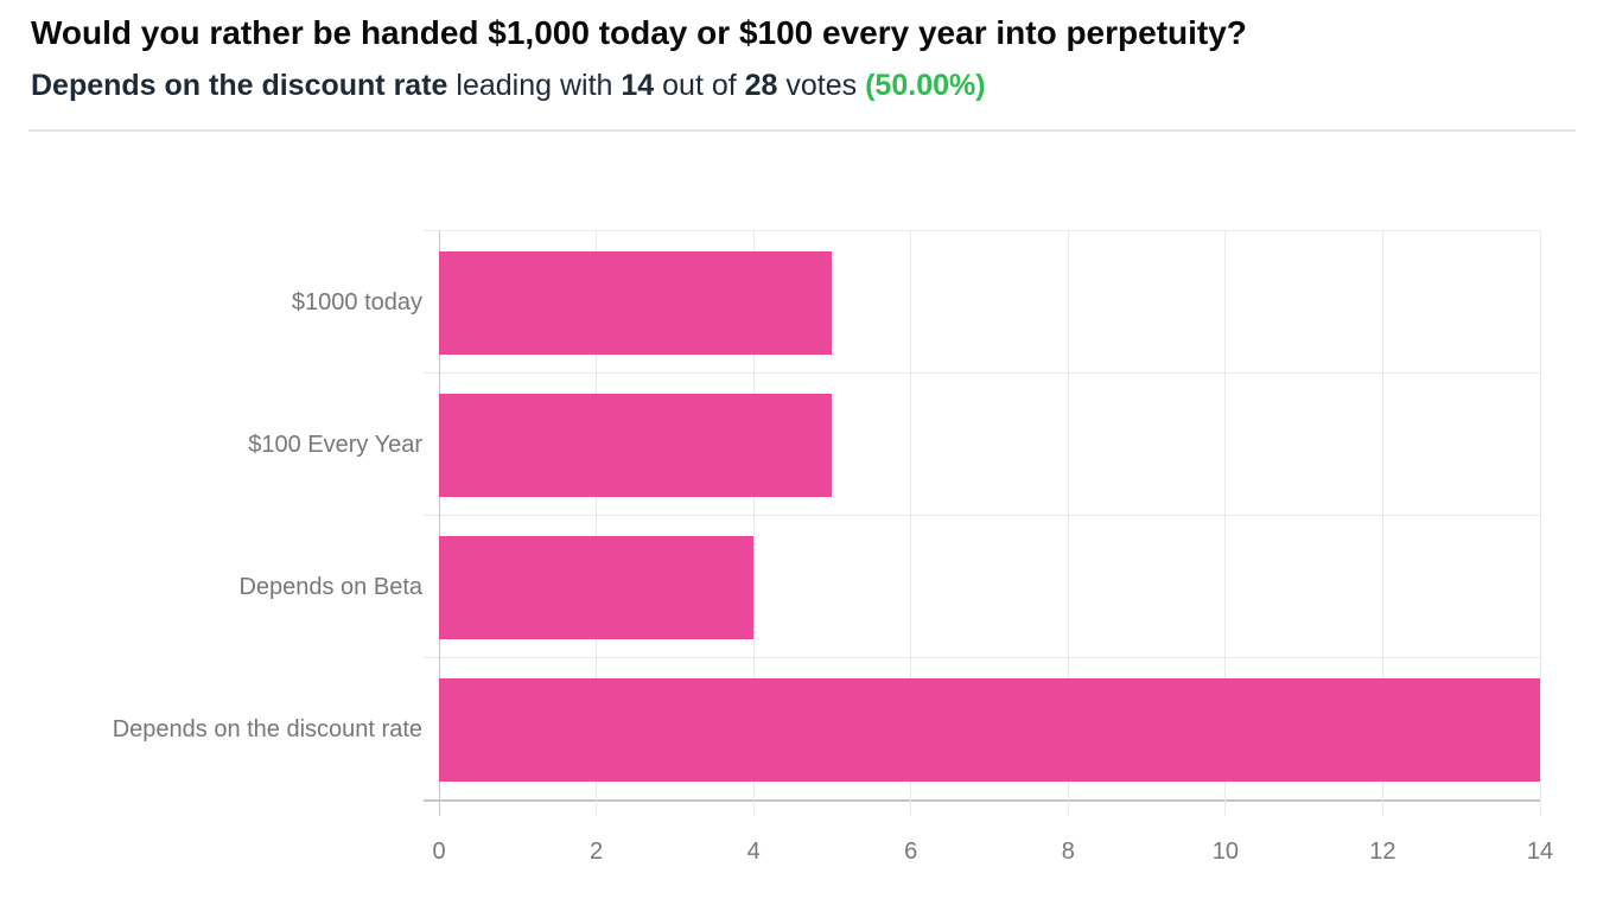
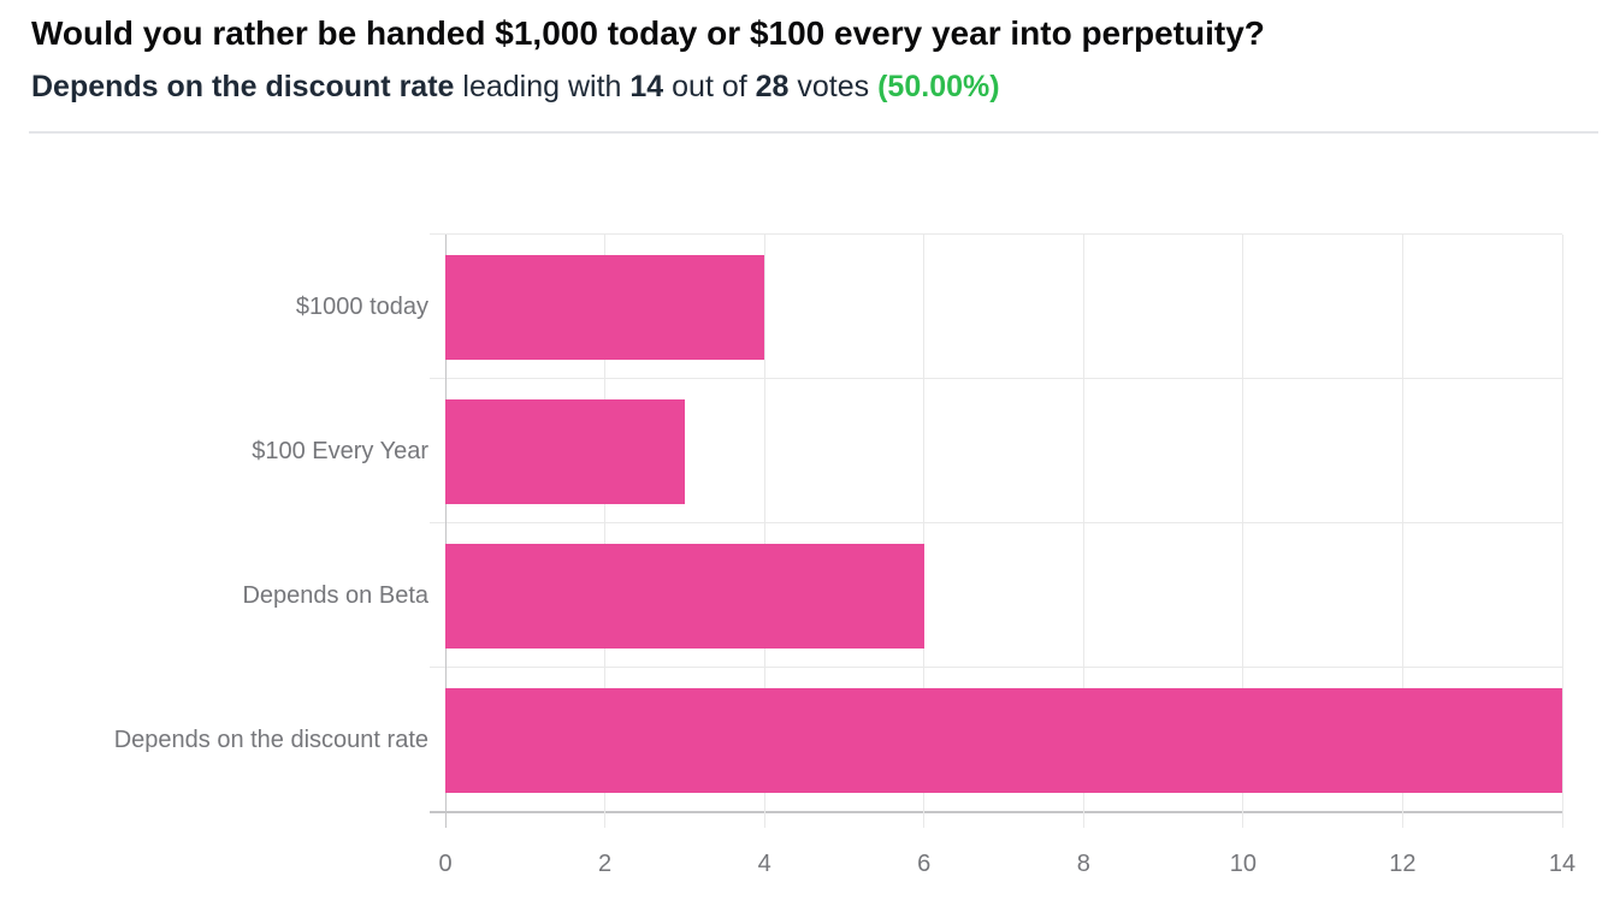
$1000 today: 5 -> 4
$100 Every Year: 5 -> 3
Depends on Beta: 4 -> 6
